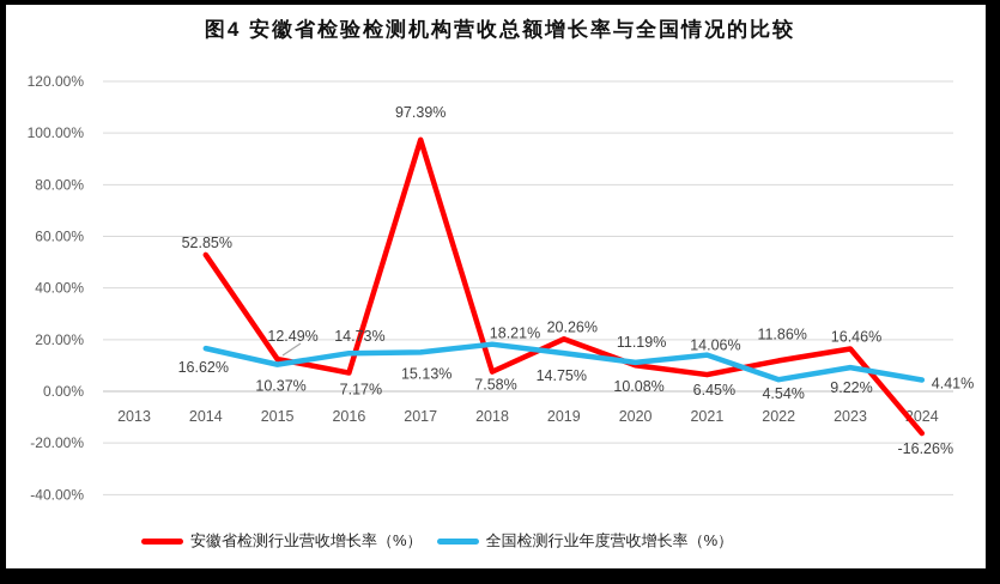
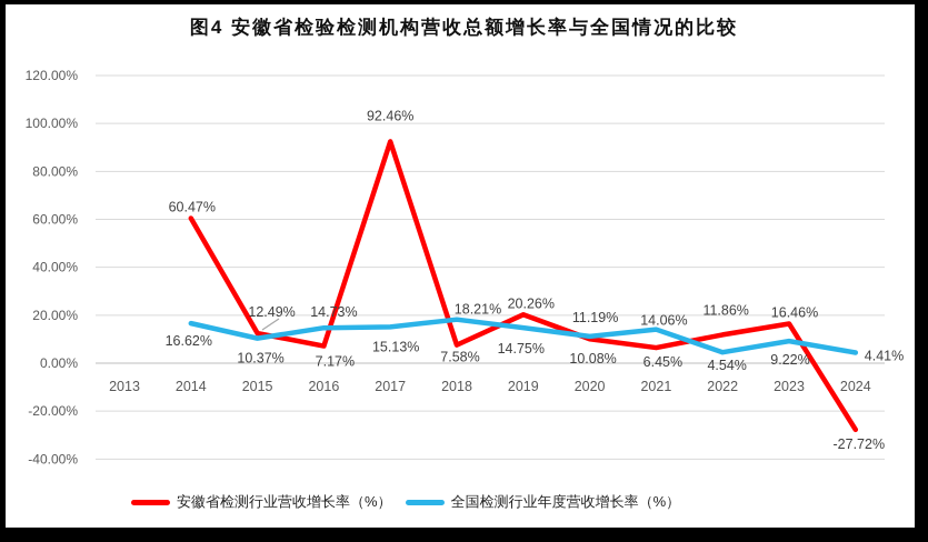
安徽省检测行业营收增长率（%）/2014: 52.85% -> 60.47%
安徽省检测行业营收增长率（%）/2017: 97.39% -> 92.46%
安徽省检测行业营收增长率（%）/2024: -16.26% -> -27.72%
